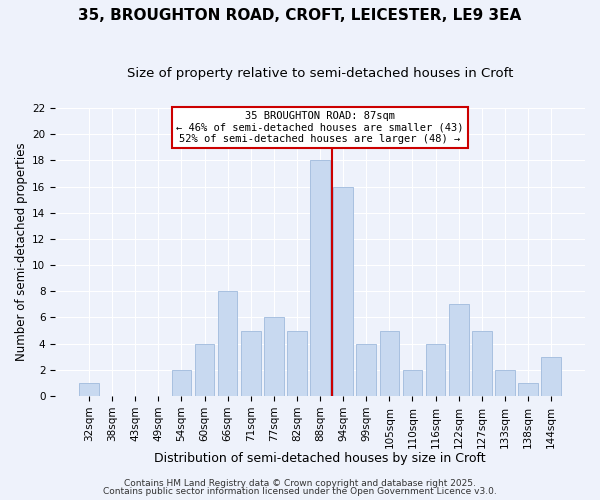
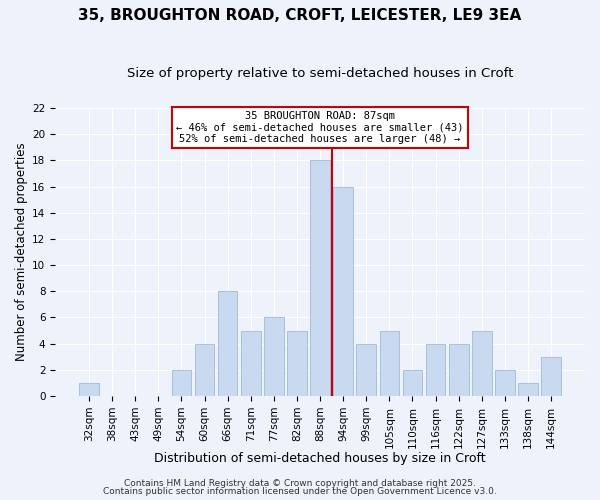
122sqm: 7 -> 4
